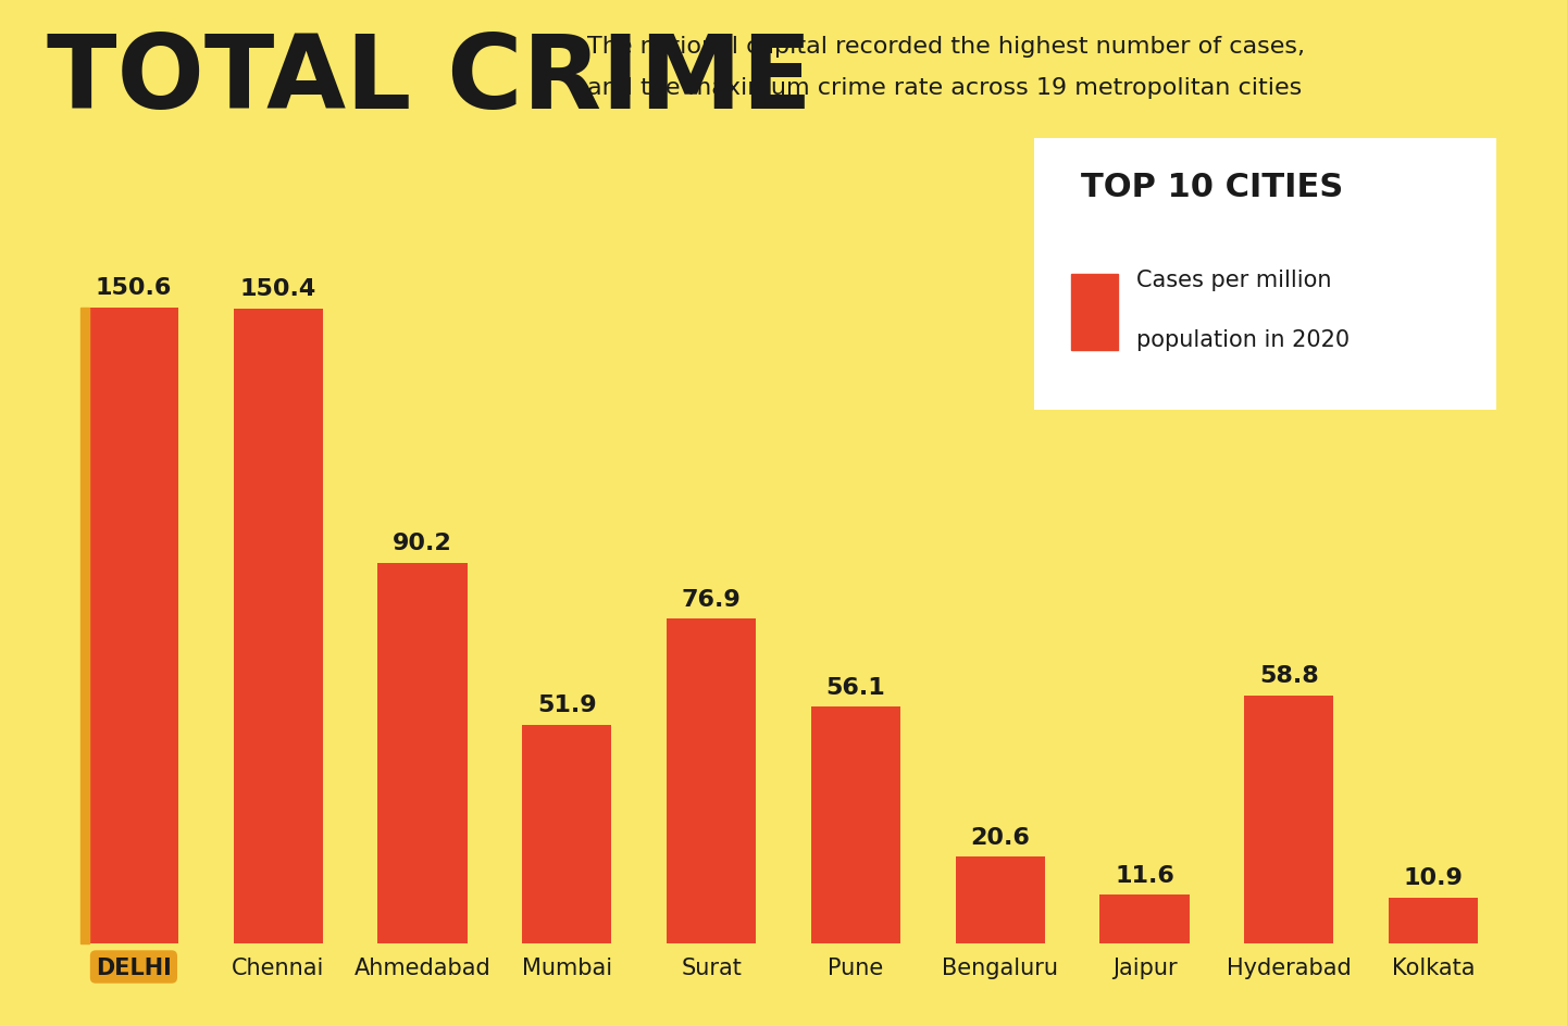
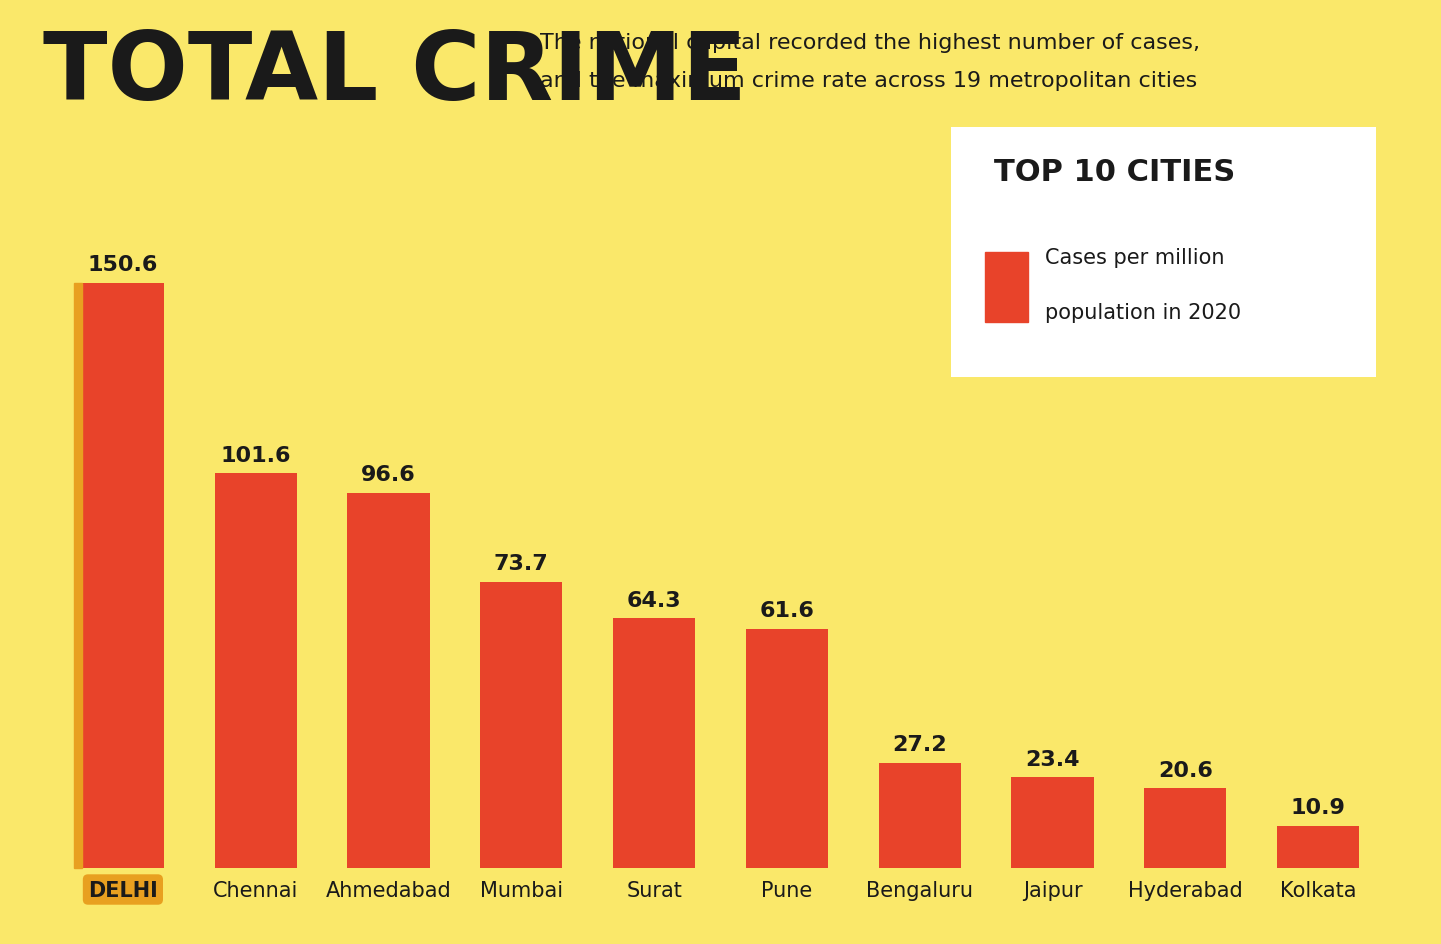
Chennai: 150.4 -> 101.6
Ahmedabad: 90.2 -> 96.6
Mumbai: 51.9 -> 73.7
Surat: 76.9 -> 64.3
Pune: 56.1 -> 61.6
Bengaluru: 20.6 -> 27.2
Jaipur: 11.6 -> 23.4
Hyderabad: 58.8 -> 20.6
